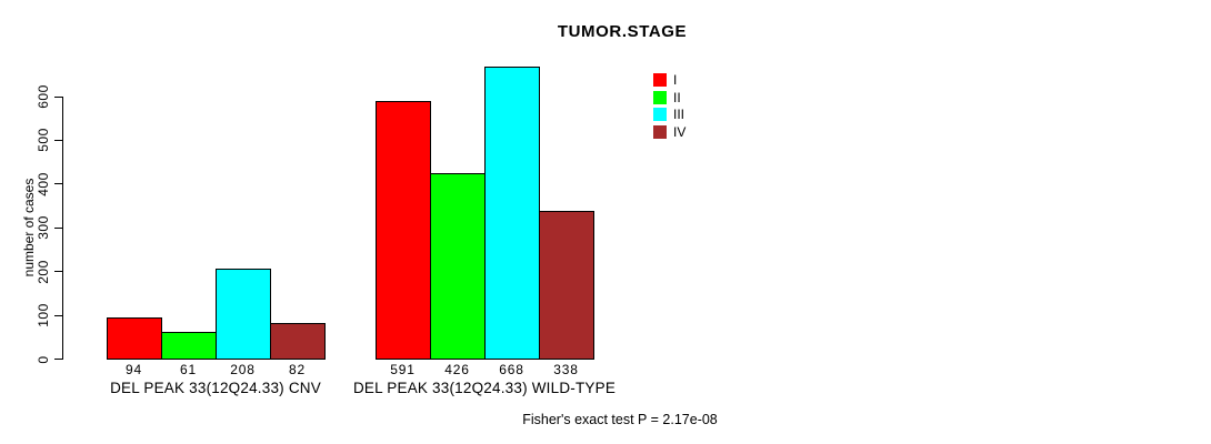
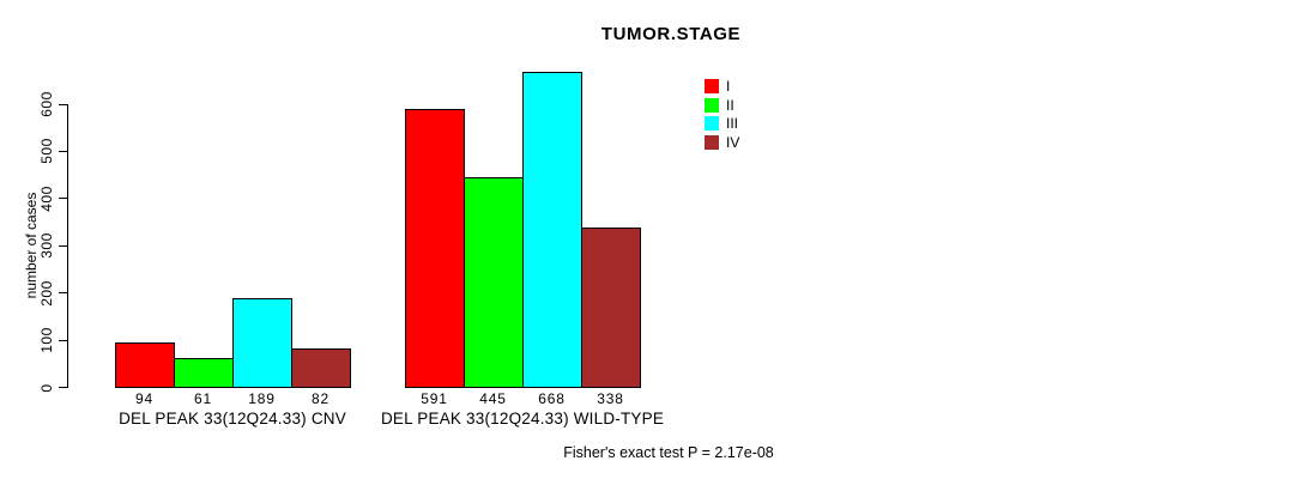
III/DEL PEAK 33(12Q24.33) CNV: 208 -> 189
II/DEL PEAK 33(12Q24.33) WILD-TYPE: 426 -> 445
